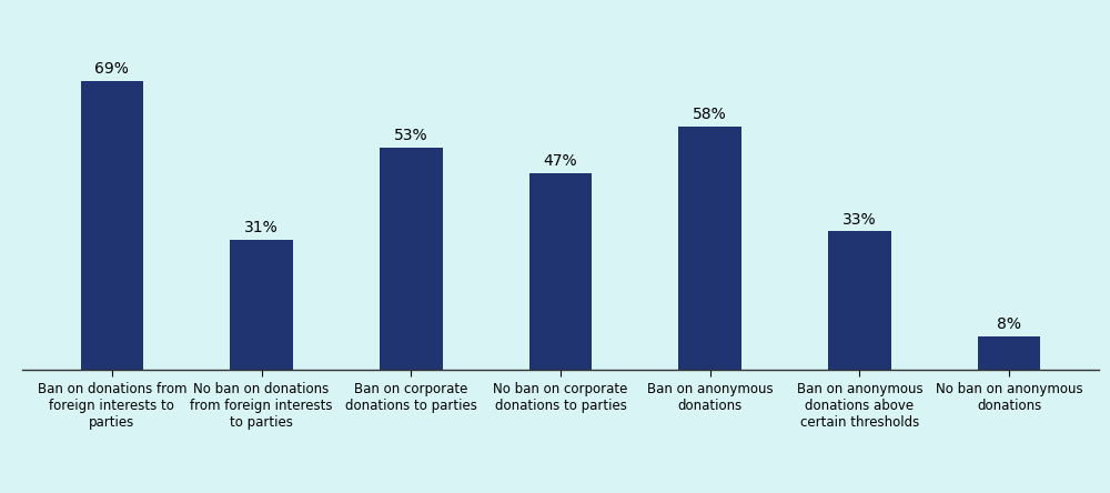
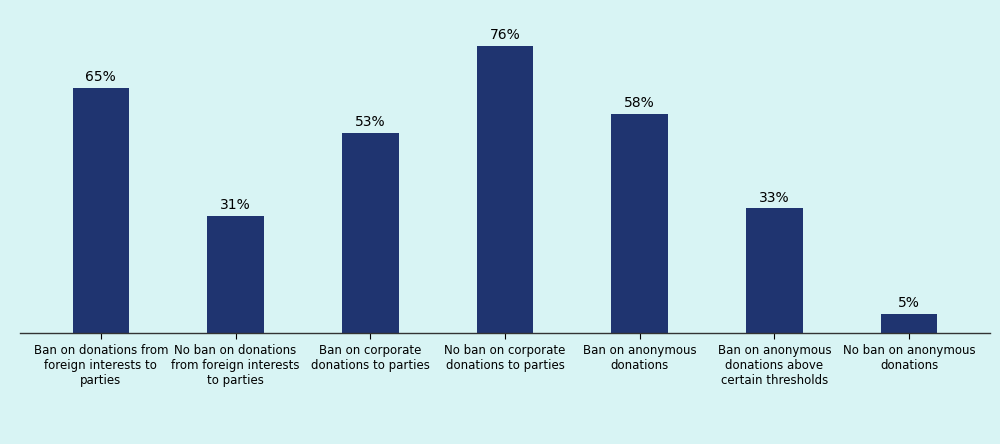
Ban on donations from foreign interests to parties: 69% -> 65%
No ban on corporate donations to parties: 47% -> 76%
No ban on anonymous donations: 8% -> 5%
